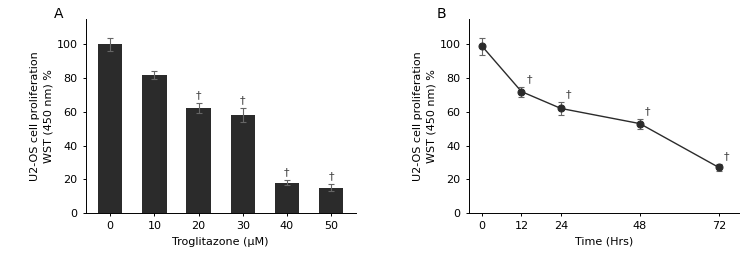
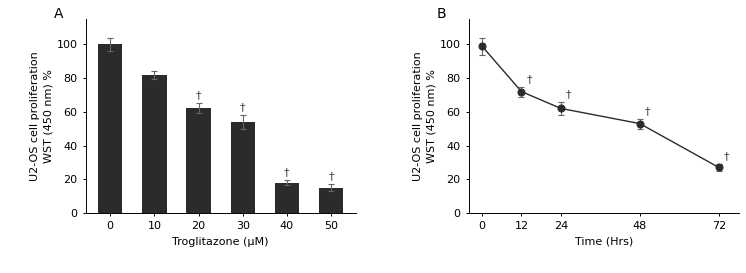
30: 58 -> 54
